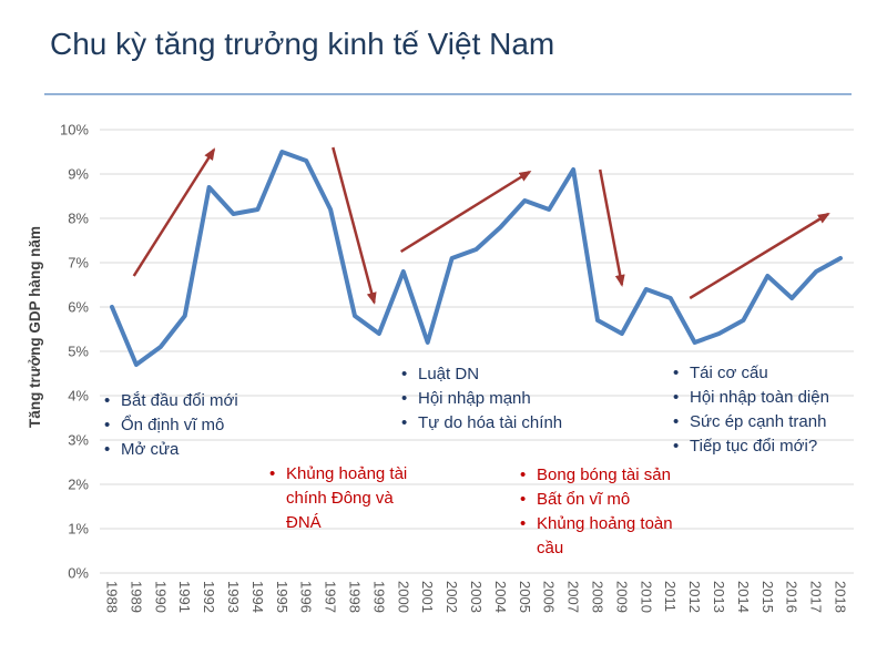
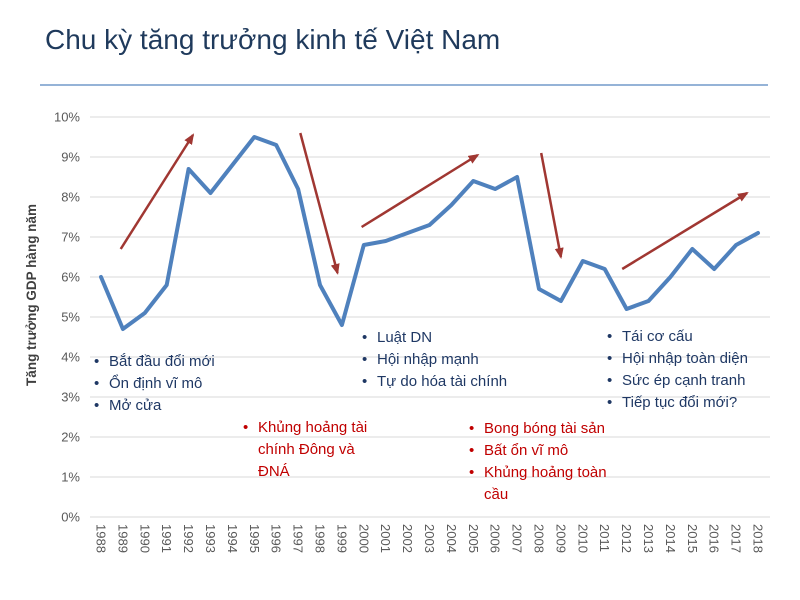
1994: 8.2% -> 8.8%
1999: 5.4% -> 4.8%
2001: 5.2% -> 6.9%
2007: 9.1% -> 8.5%
2014: 5.7% -> 6.0%
